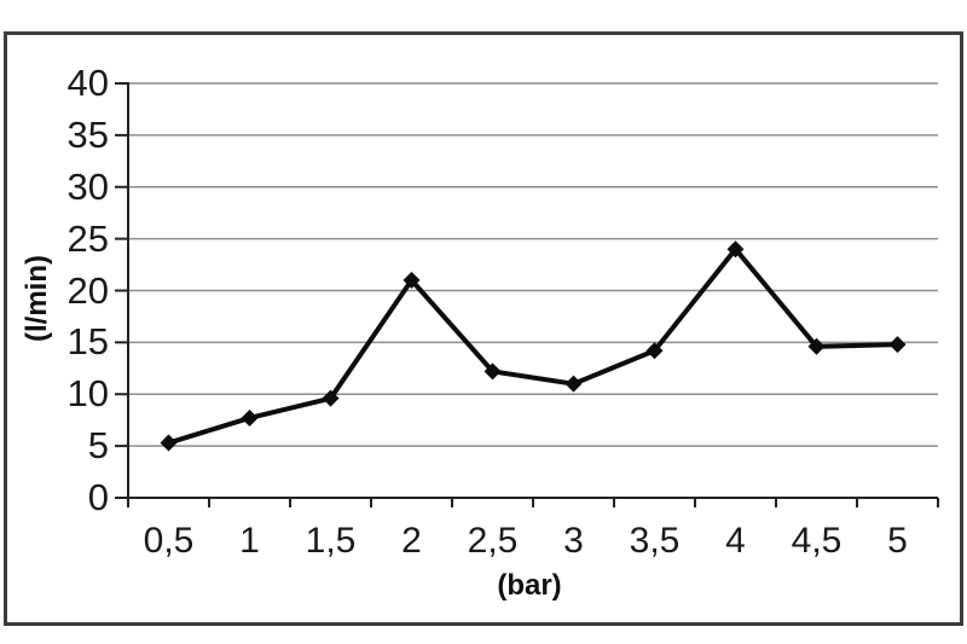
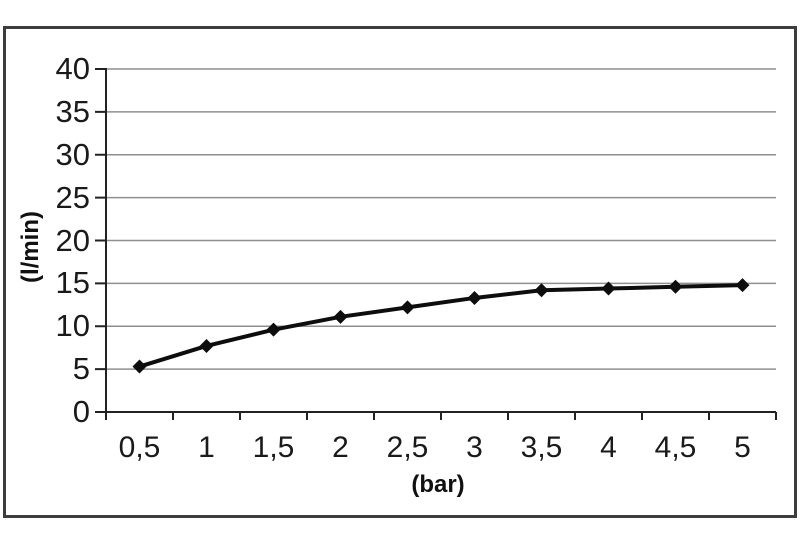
2: 21 -> 11
3: 11 -> 13
4: 24 -> 14
